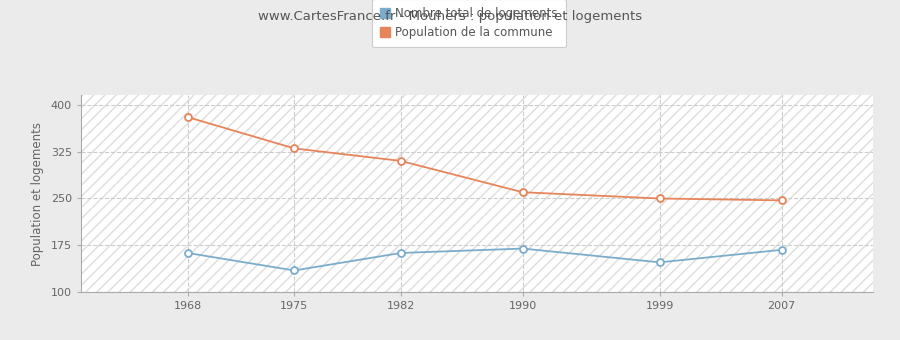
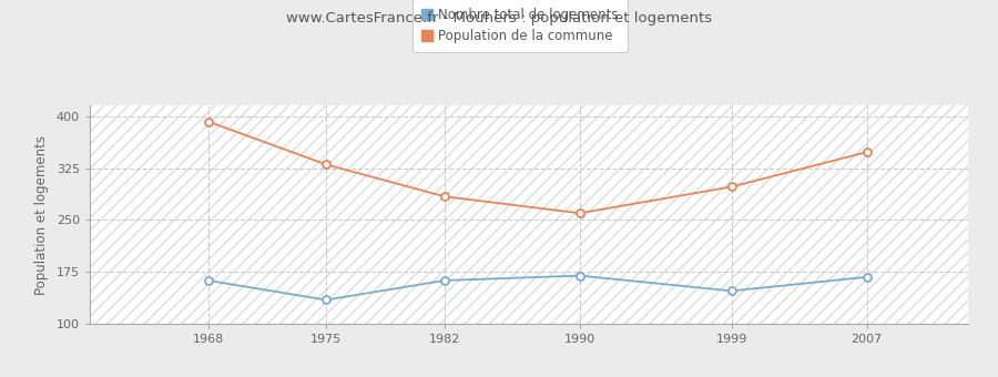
Population de la commune/1968: 380 -> 392
Population de la commune/1982: 310 -> 284
Population de la commune/1999: 250 -> 298
Population de la commune/2007: 247 -> 348
